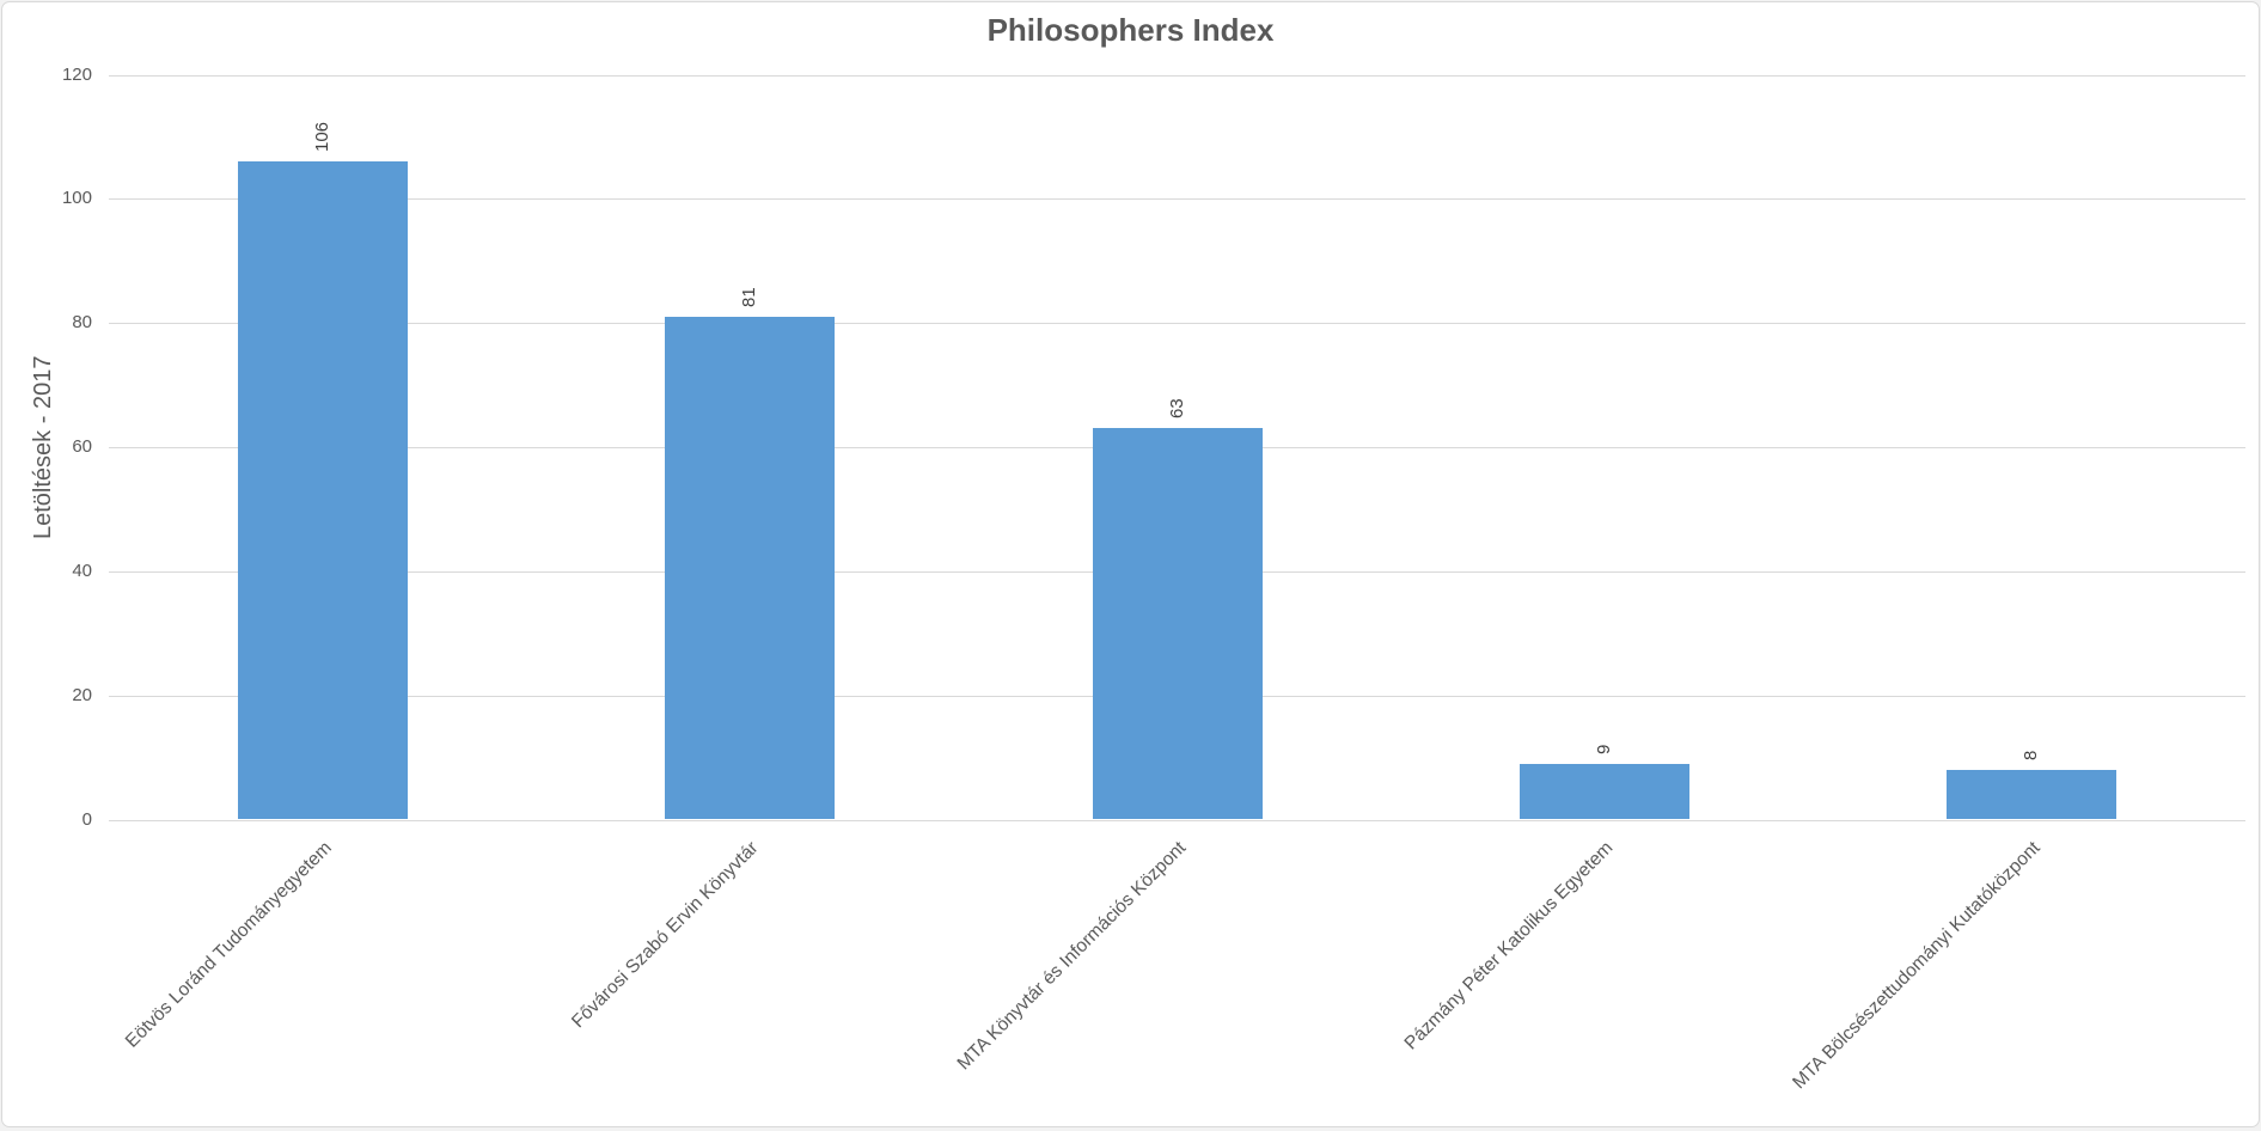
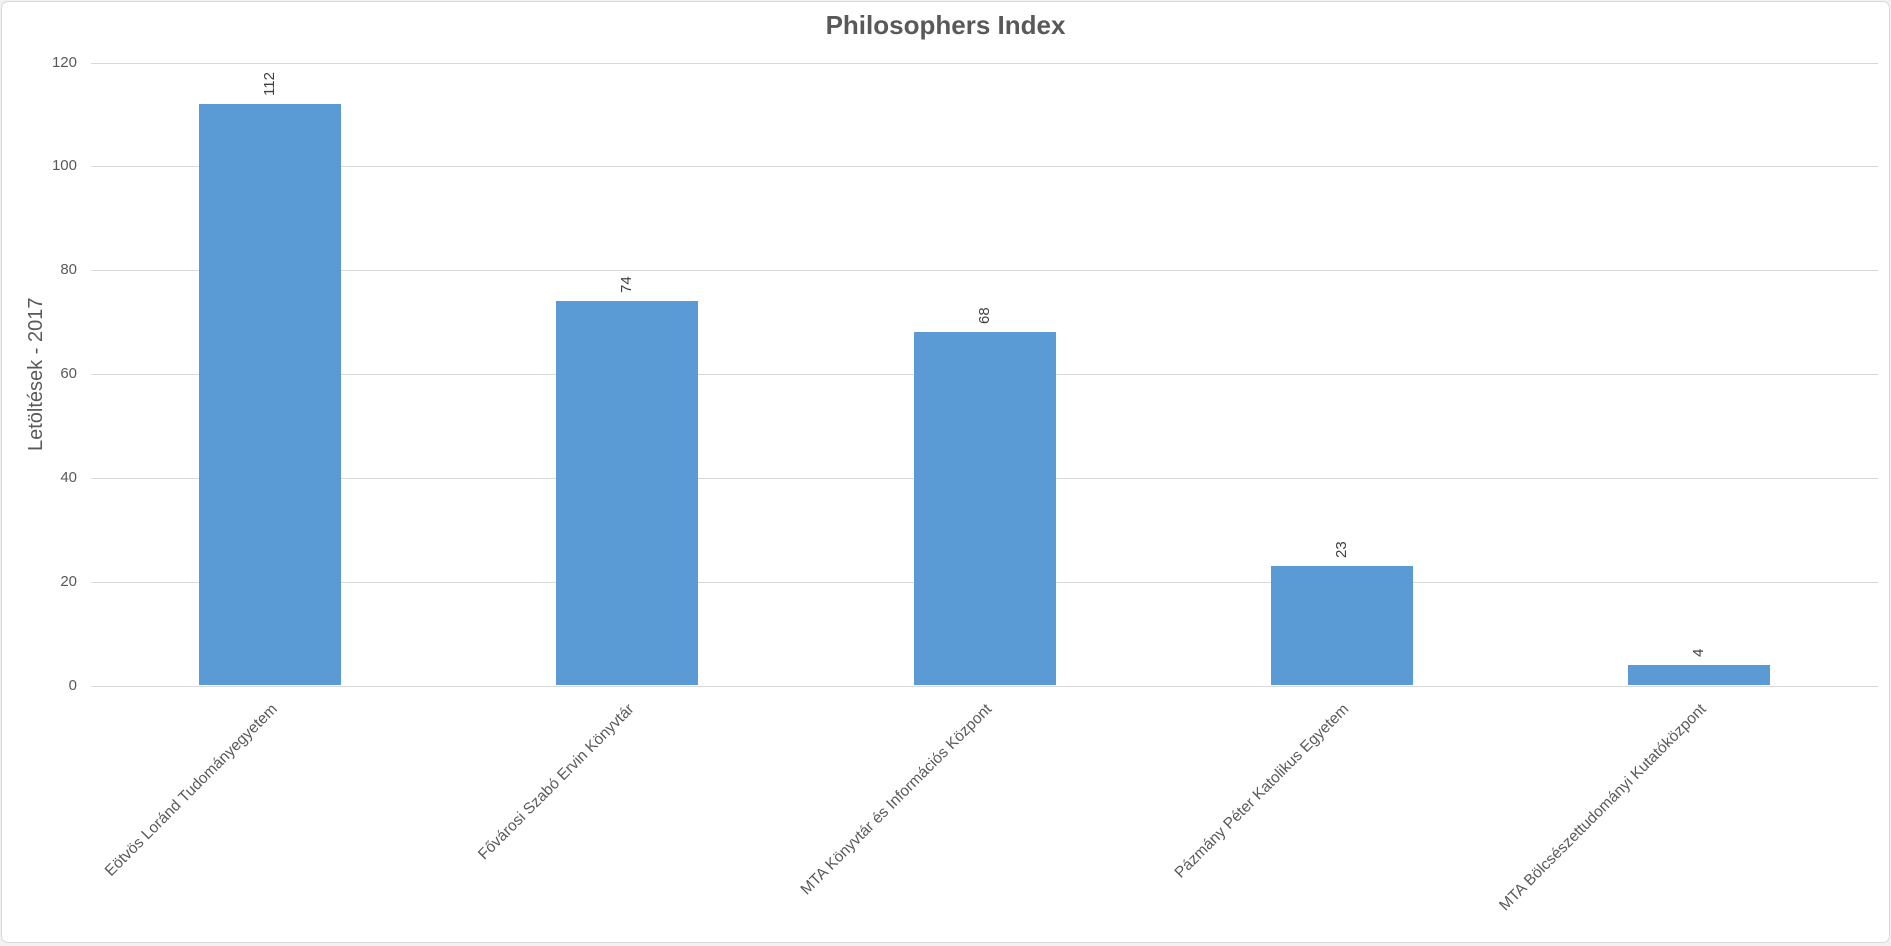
Eötvös Loránd Tudományegyetem: 106 -> 112
Fővárosi Szabó Ervin Könyvtár: 81 -> 74
MTA Könyvtár és Információs Központ: 63 -> 68
Pázmány Péter Katolikus Egyetem: 9 -> 23
MTA Bölcsészettudományi Kutatóközpont: 8 -> 4
